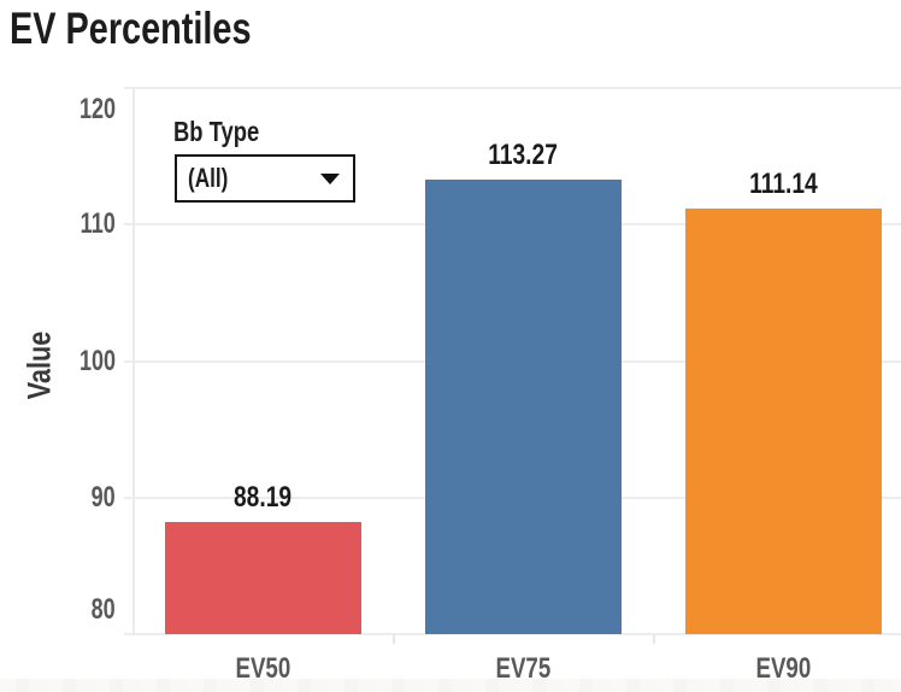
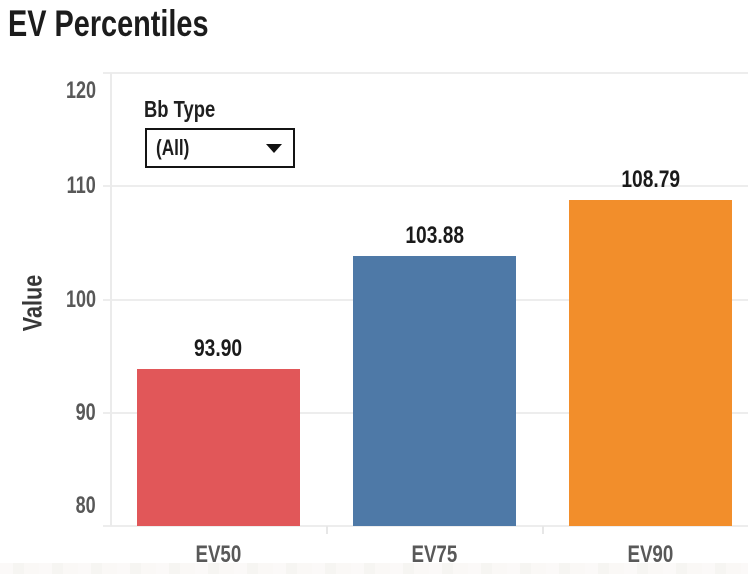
EV50: 88.19 -> 93.90
EV75: 113.27 -> 103.88
EV90: 111.14 -> 108.79
